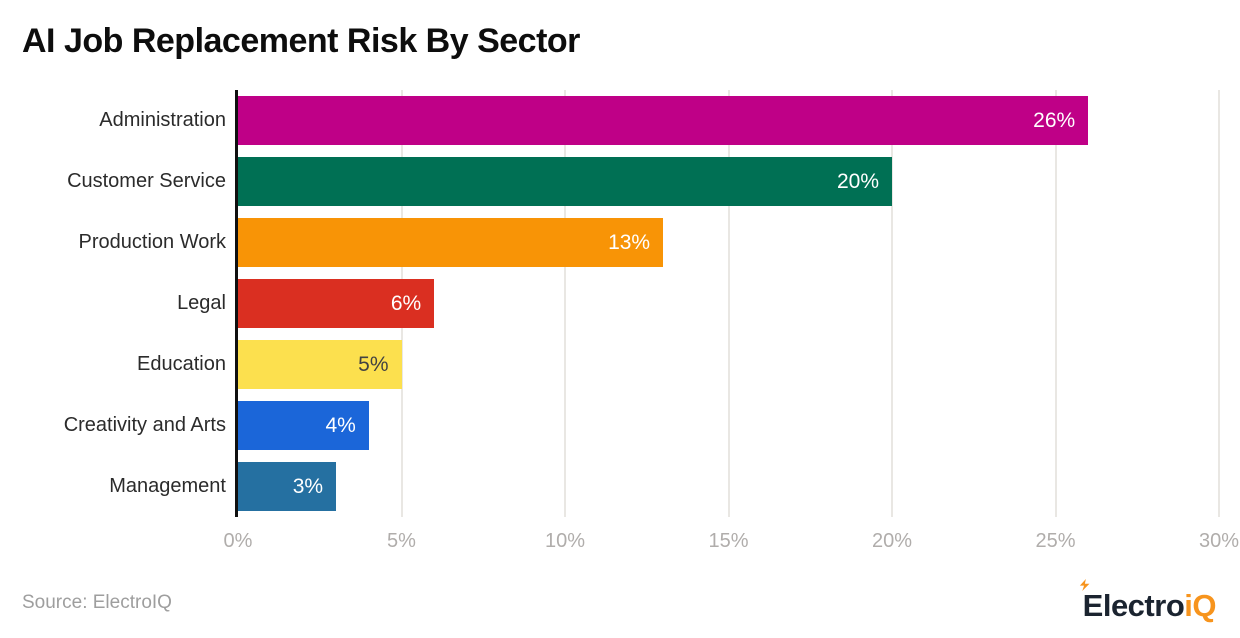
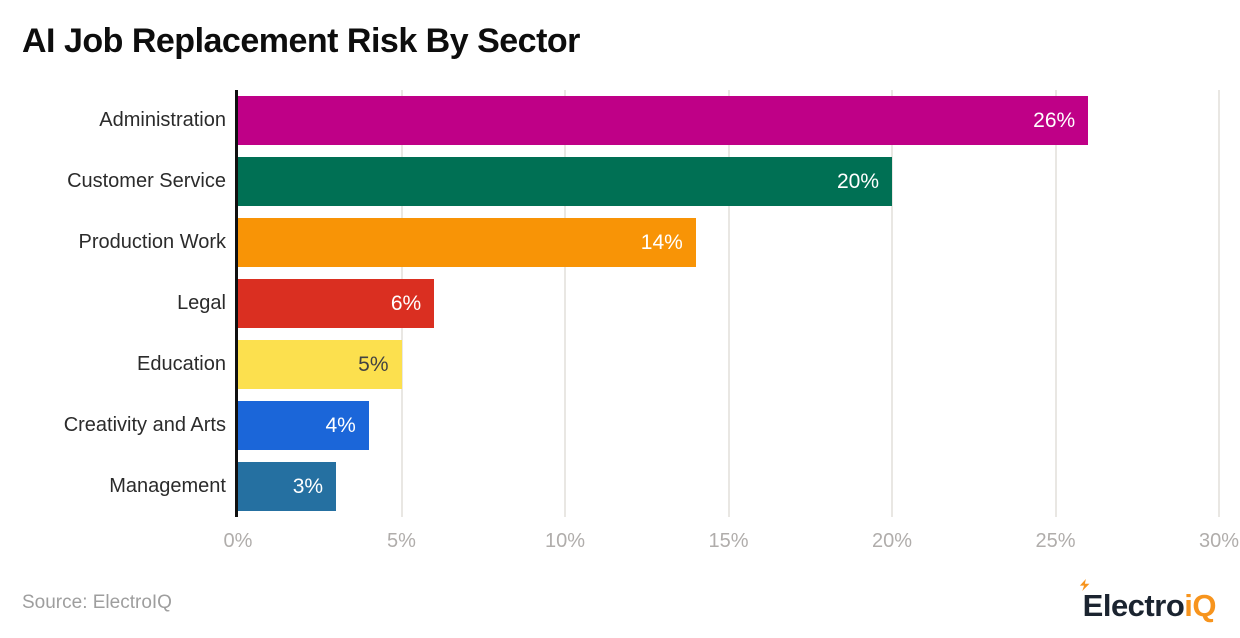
Production Work: 13% -> 14%
